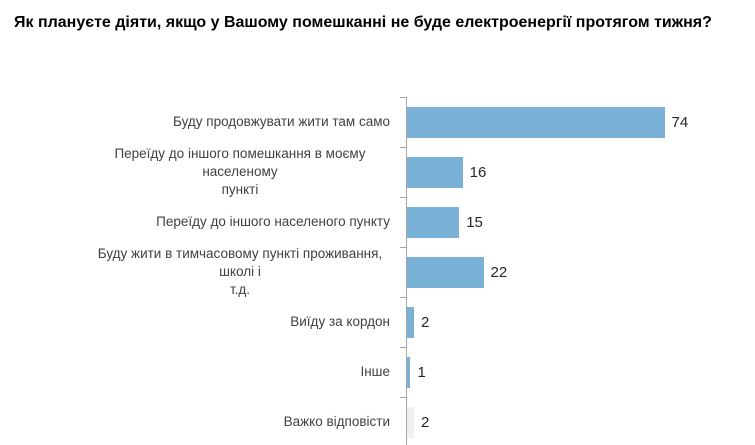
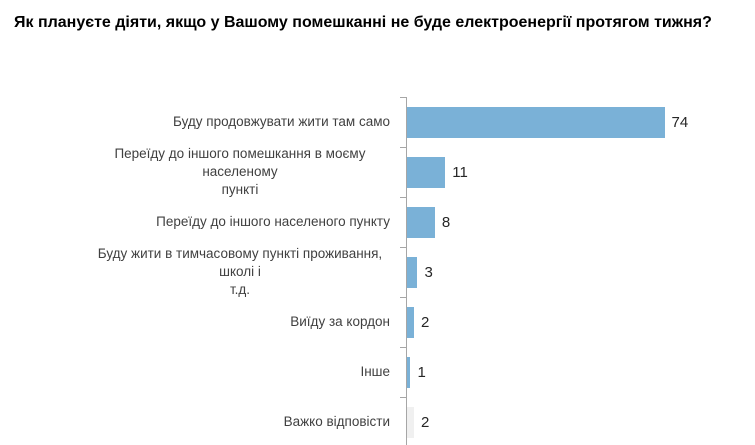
Переїду до іншого помешкання в моєму населеному пункті: 16 -> 11
Переїду до іншого населеного пункту: 15 -> 8
Буду жити в тимчасовому пункті проживання, школі і т.д.: 22 -> 3
